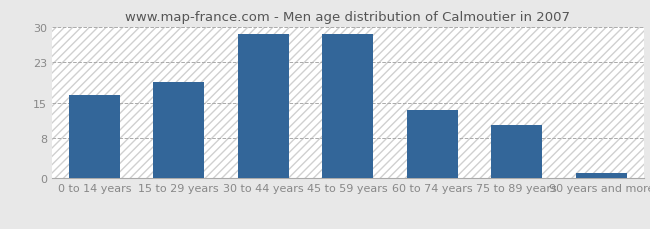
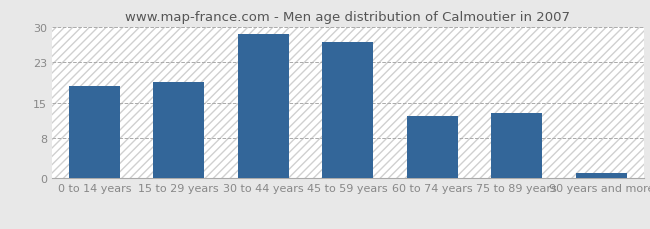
0 to 14 years: 16.5 -> 18.2
45 to 59 years: 28.5 -> 27.0
60 to 74 years: 13.5 -> 12.4
75 to 89 years: 10.5 -> 13.0
